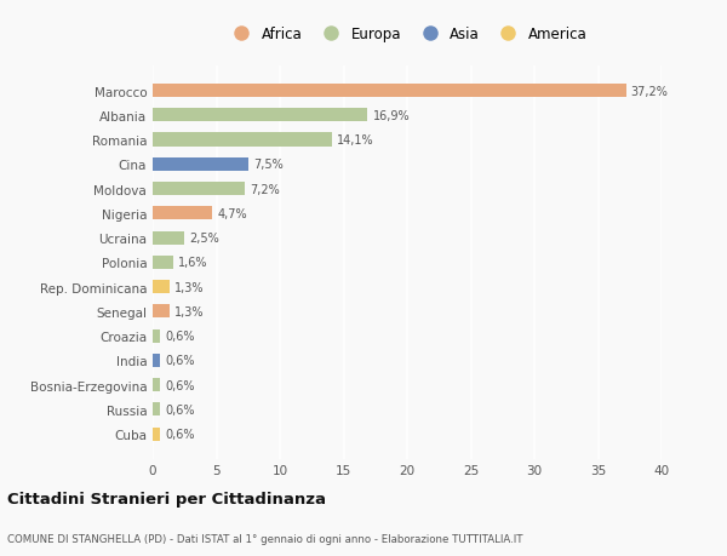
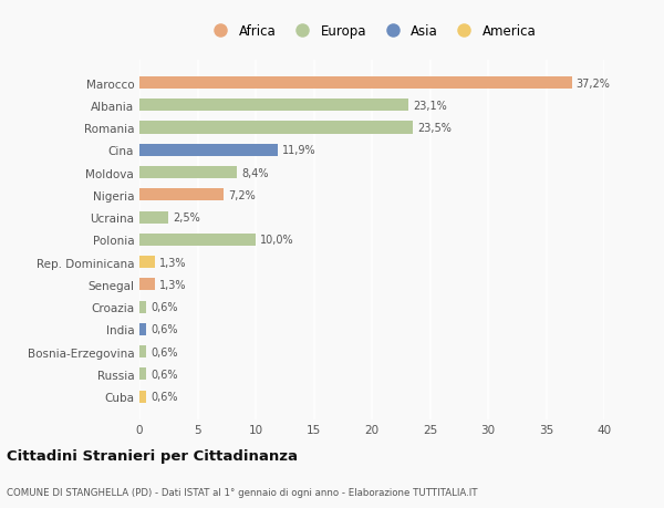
Albania: 16,9% -> 23,1%
Romania: 14,1% -> 23,5%
Cina: 7,5% -> 11,9%
Moldova: 7,2% -> 8,4%
Nigeria: 4,7% -> 7,2%
Polonia: 1,6% -> 10,0%
